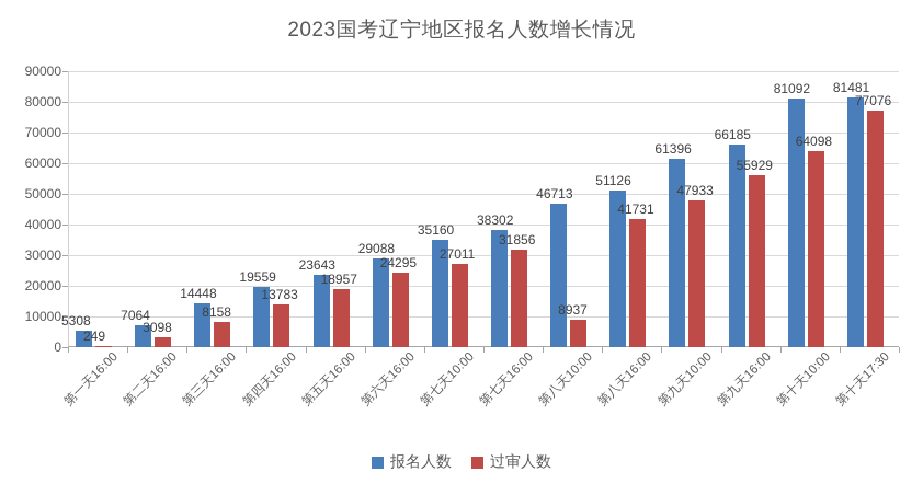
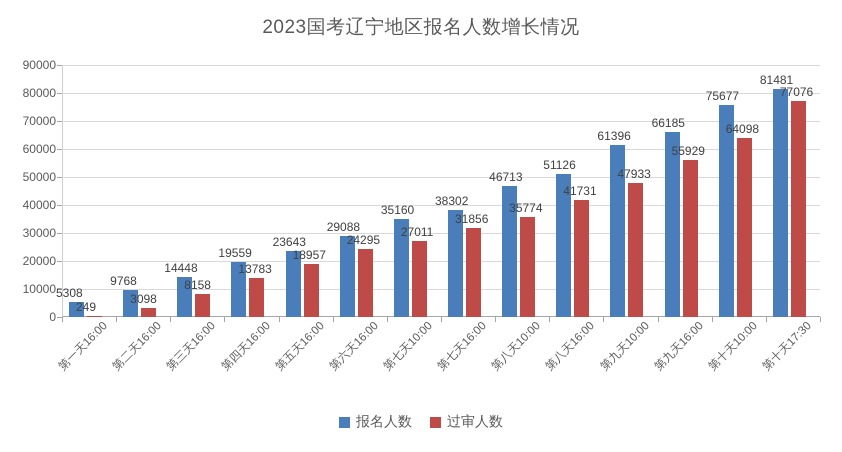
报名人数/第二天16:00: 7064 -> 9768
过审人数/第八天10:00: 8937 -> 35774
报名人数/第十天10:00: 81092 -> 75677
